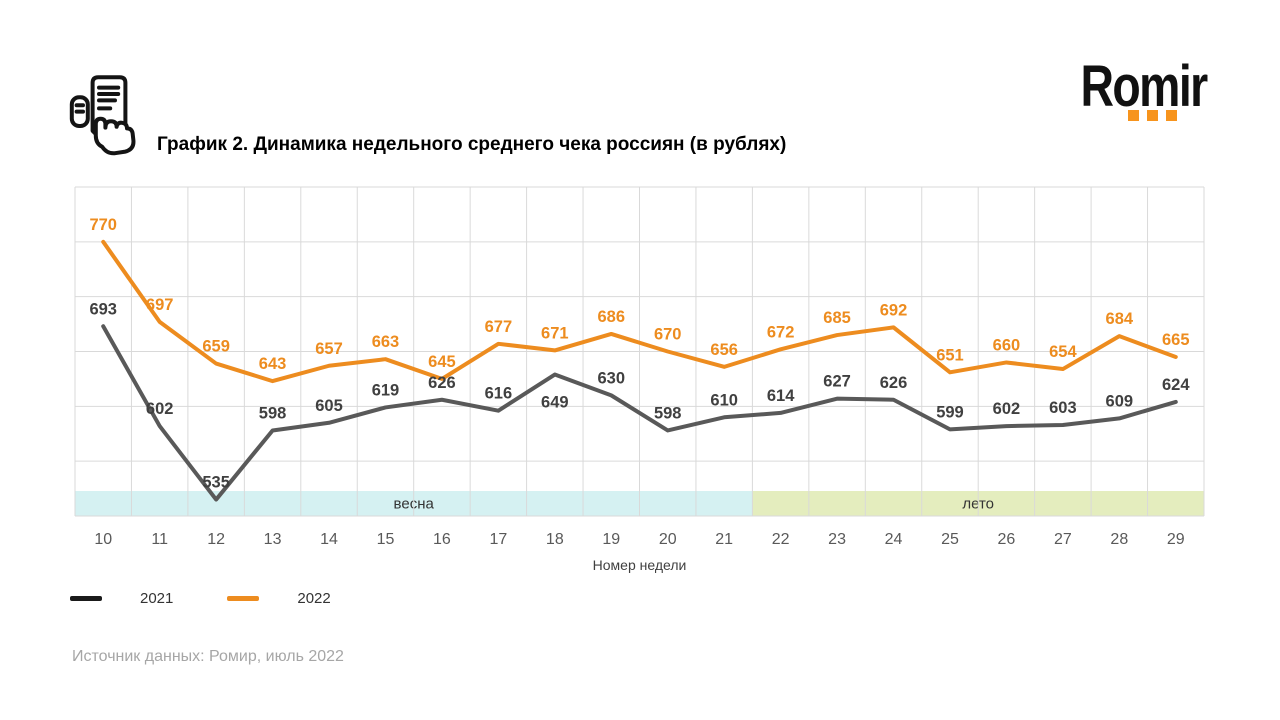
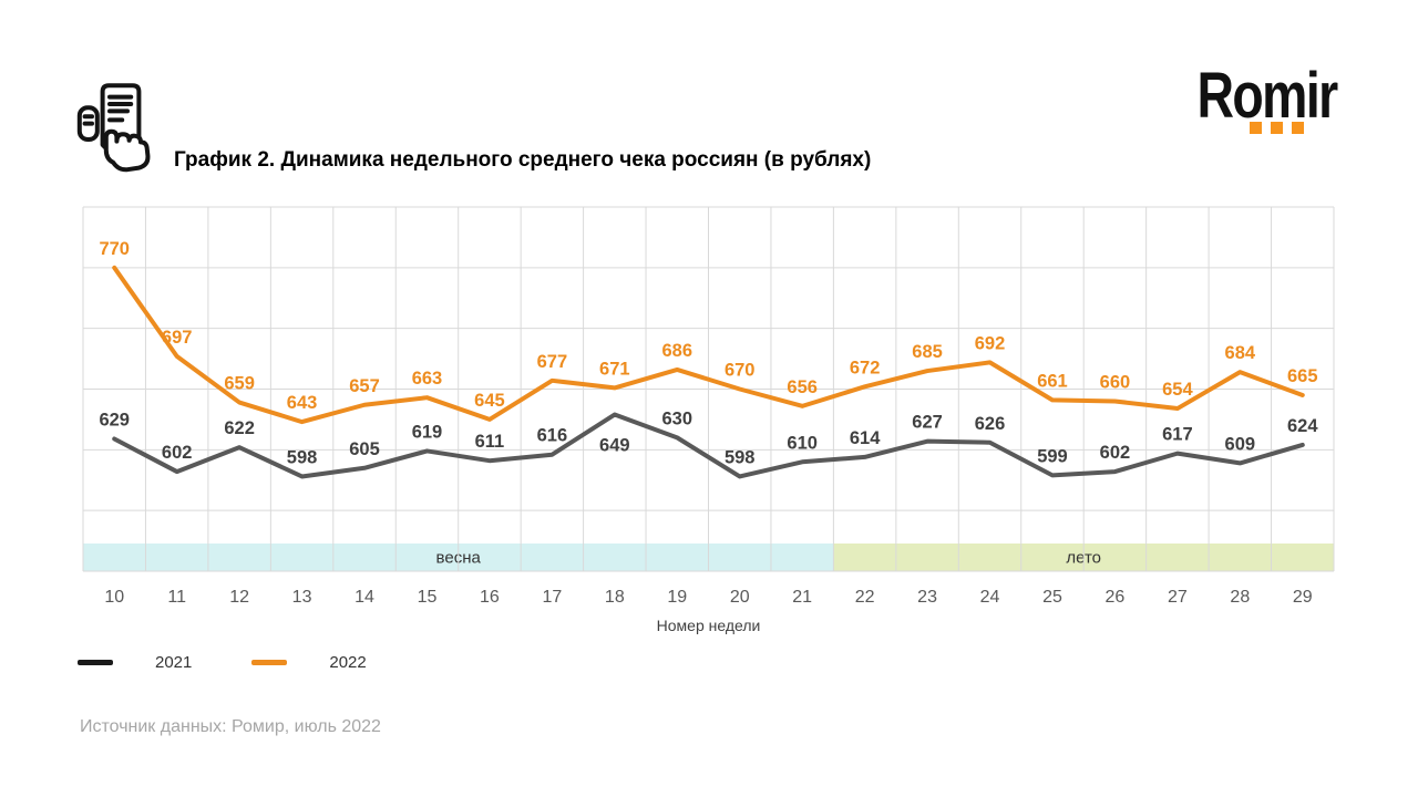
2021/10: 693 -> 629
2021/12: 535 -> 622
2021/16: 626 -> 611
2022/25: 651 -> 661
2021/27: 603 -> 617
